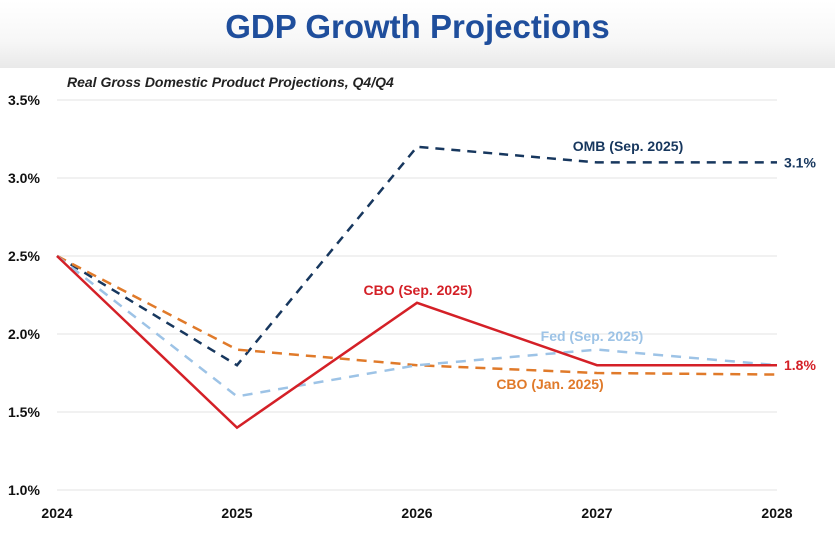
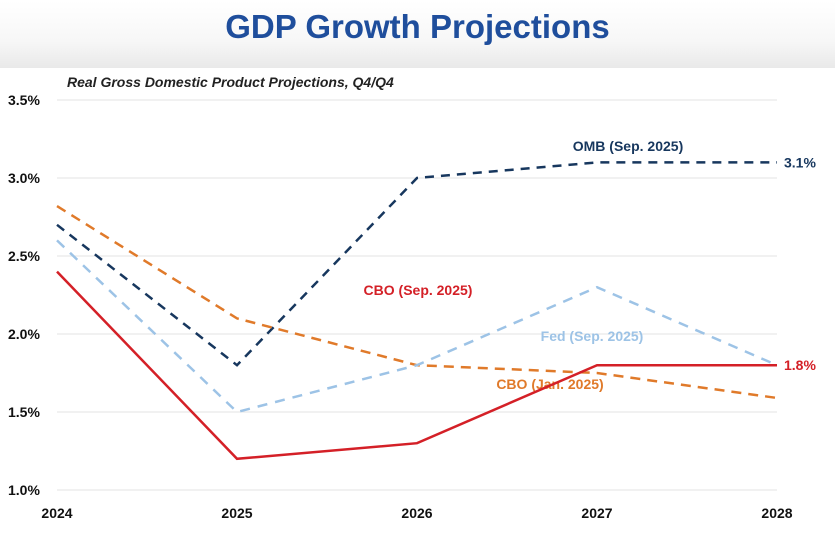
OMB (Sep. 2025)/2024: 2.5% -> 2.7%
CBO (Jan. 2025)/2024: 2.50% -> 2.82%
Fed (Sep. 2025)/2024: 2.5% -> 2.6%
CBO (Sep. 2025)/2024: 2.5% -> 2.4%
CBO (Jan. 2025)/2025: 1.90% -> 2.10%
Fed (Sep. 2025)/2025: 1.6% -> 1.5%
CBO (Sep. 2025)/2025: 1.4% -> 1.2%
OMB (Sep. 2025)/2026: 3.2% -> 3.0%
CBO (Sep. 2025)/2026: 2.2% -> 1.3%
Fed (Sep. 2025)/2027: 1.9% -> 2.3%
CBO (Jan. 2025)/2028: 1.74% -> 1.59%
